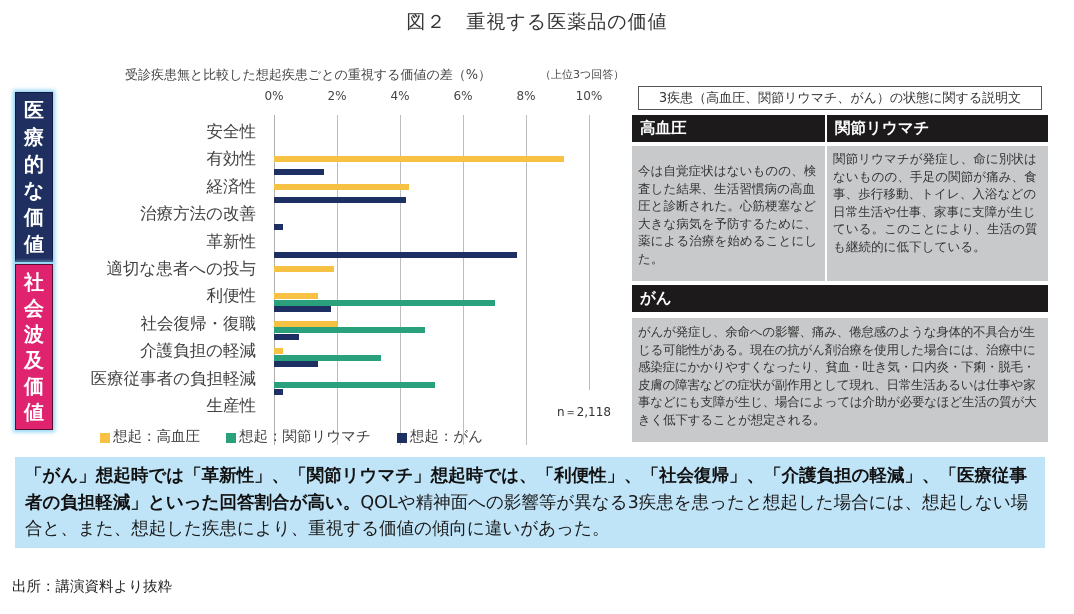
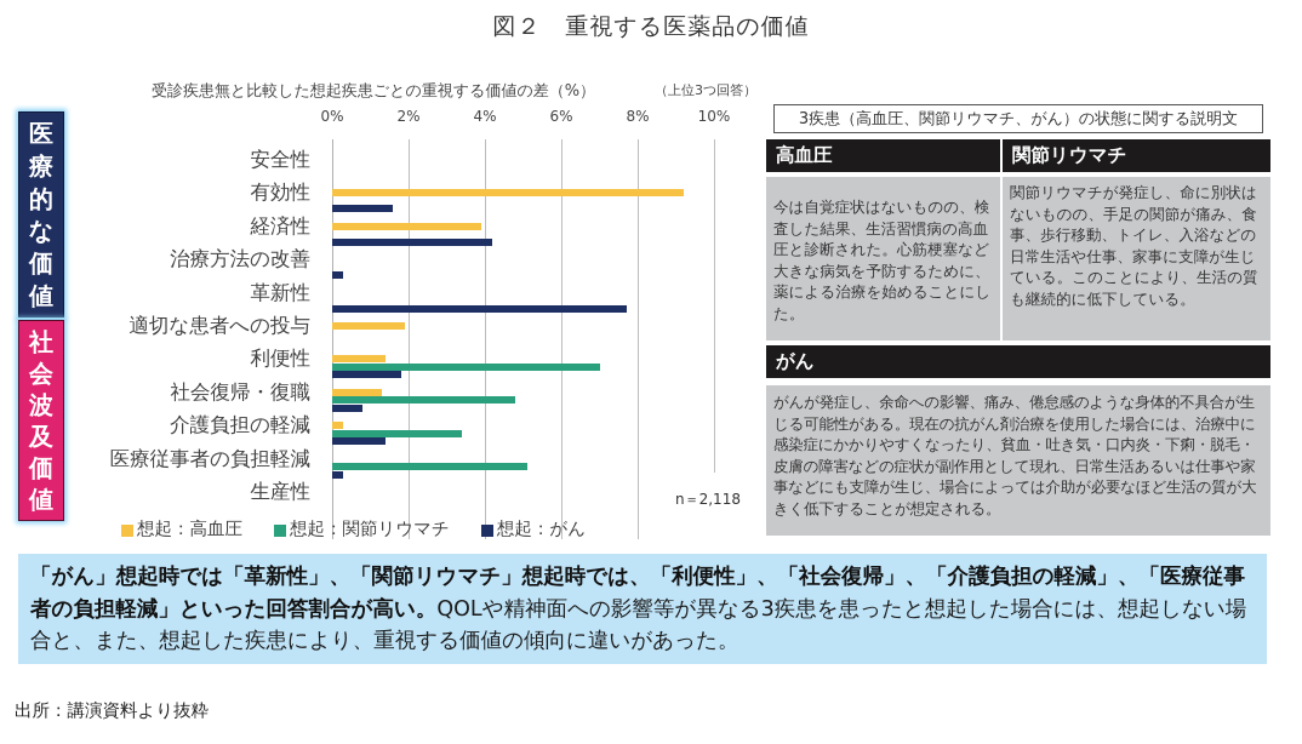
想起：高血圧/経済性: 4.3% -> 3.9%
想起：高血圧/社会復帰・復職: 2.0% -> 1.3%
